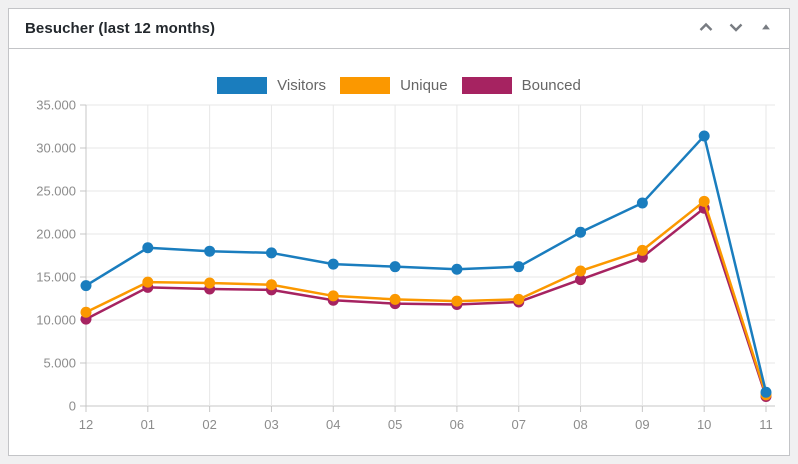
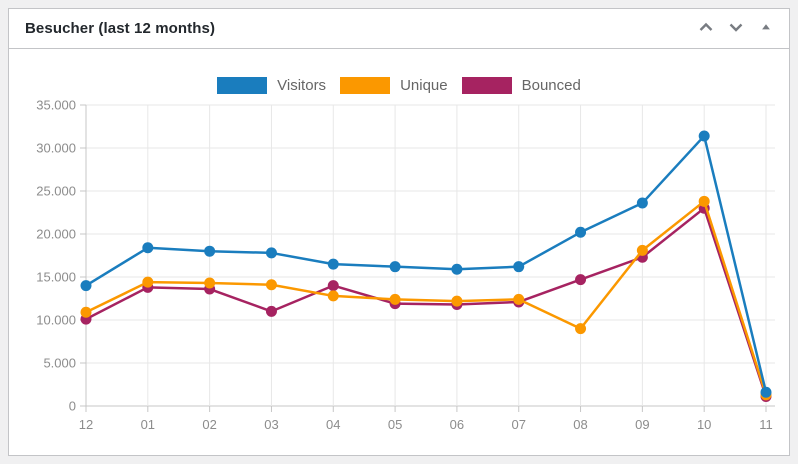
Bounced/03: 14000 -> 11000
Bounced/04: 12000 -> 14000
Unique/08: 16000 -> 9000
